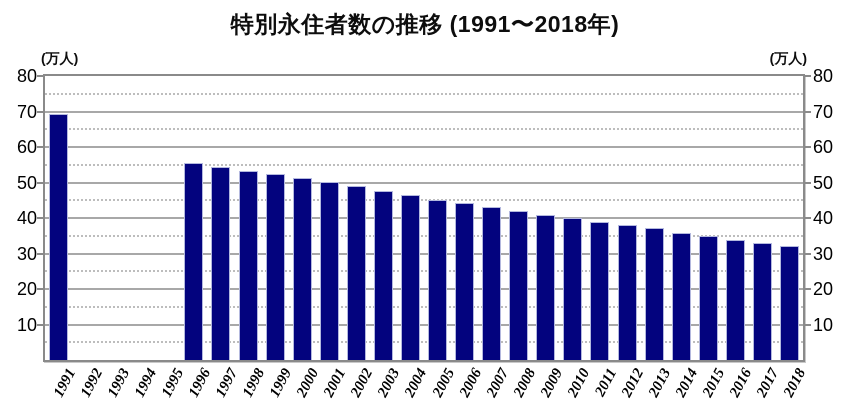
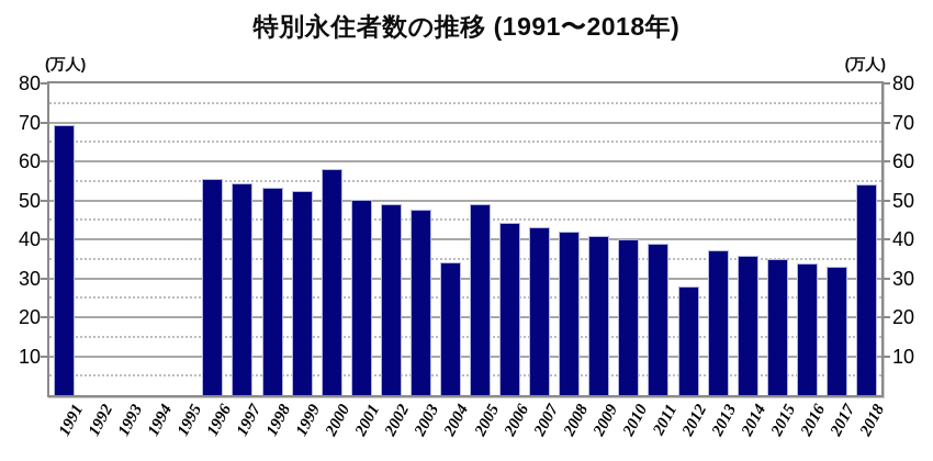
2000: 51 -> 58
2004: 47 -> 34
2005: 45 -> 49
2012: 38 -> 28
2018: 32 -> 54
